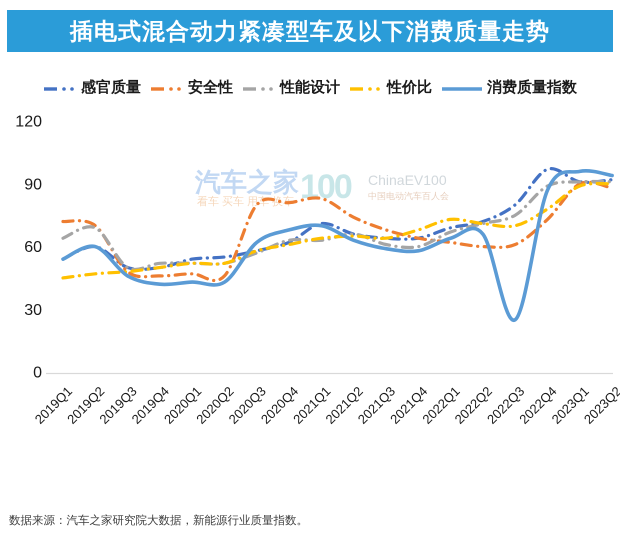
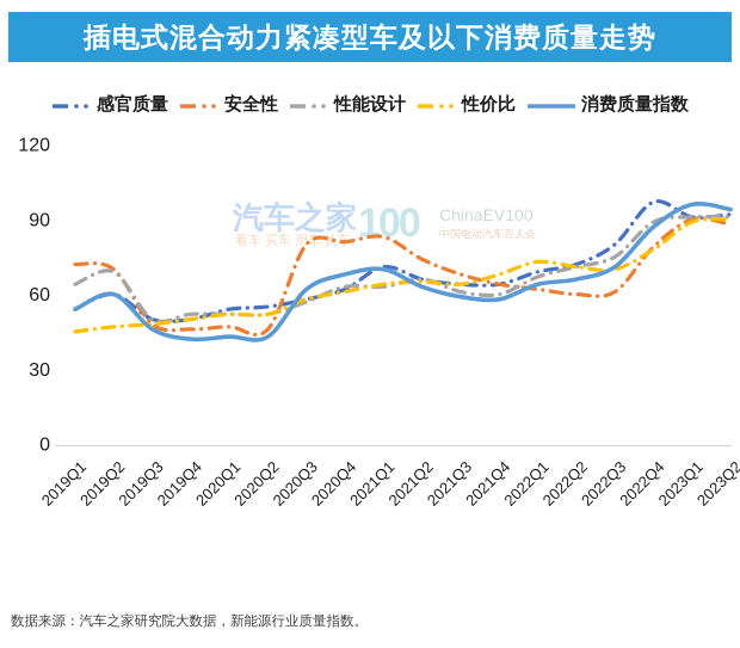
消费质量指数/2022Q3: 25 -> 71
安全性/2022Q4: 73 -> 79
